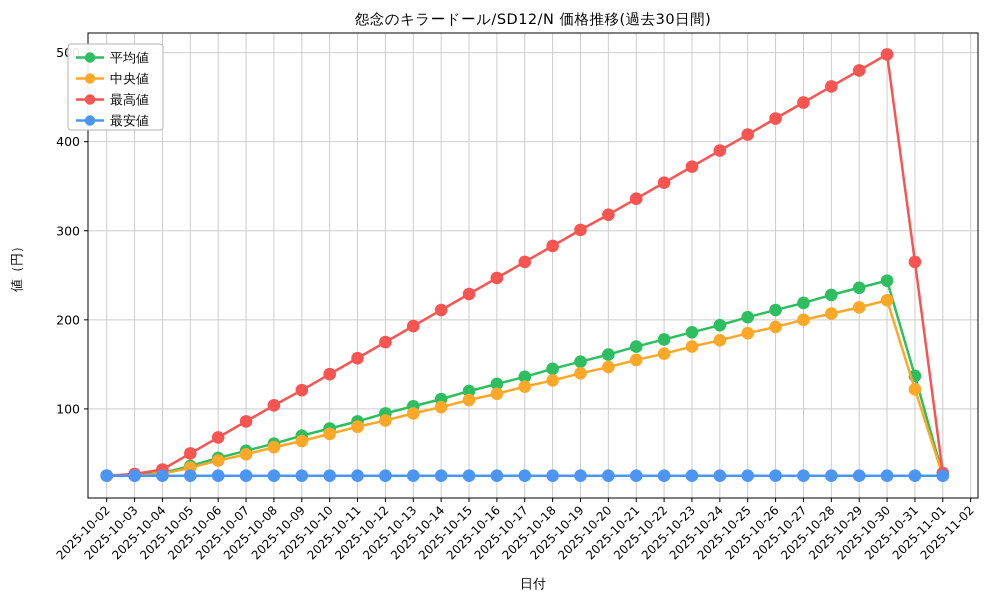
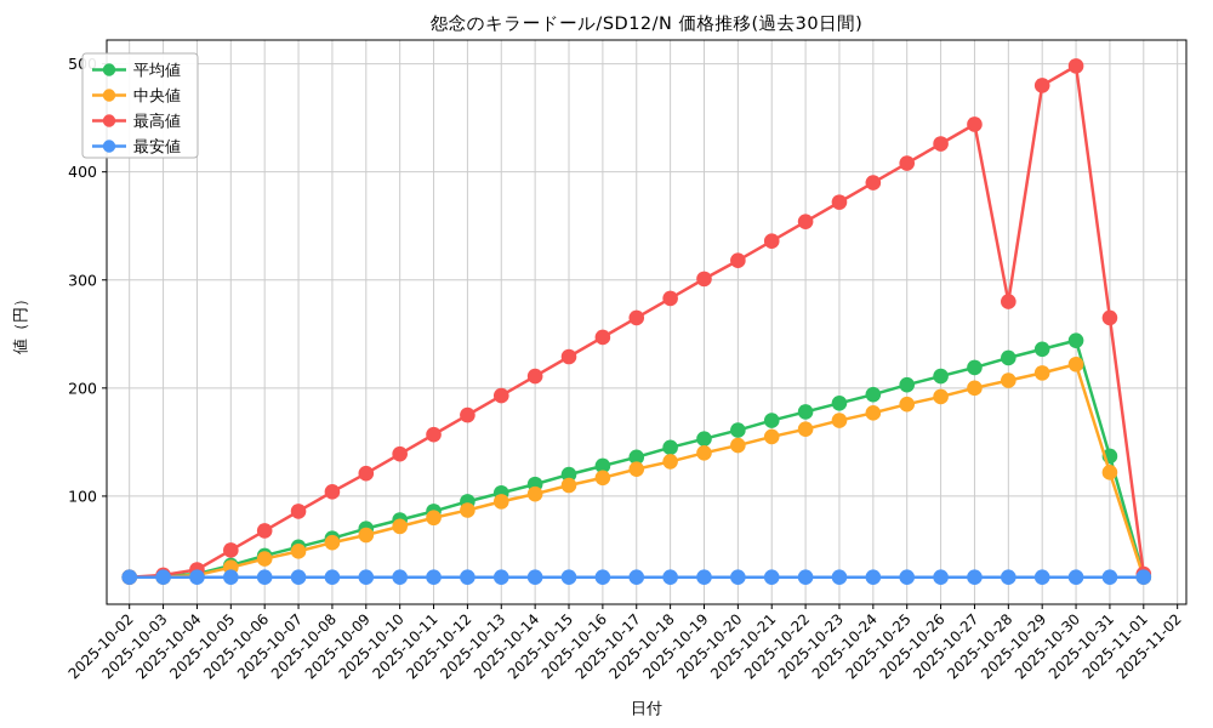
最高値/2025-10-28: 460 -> 280
